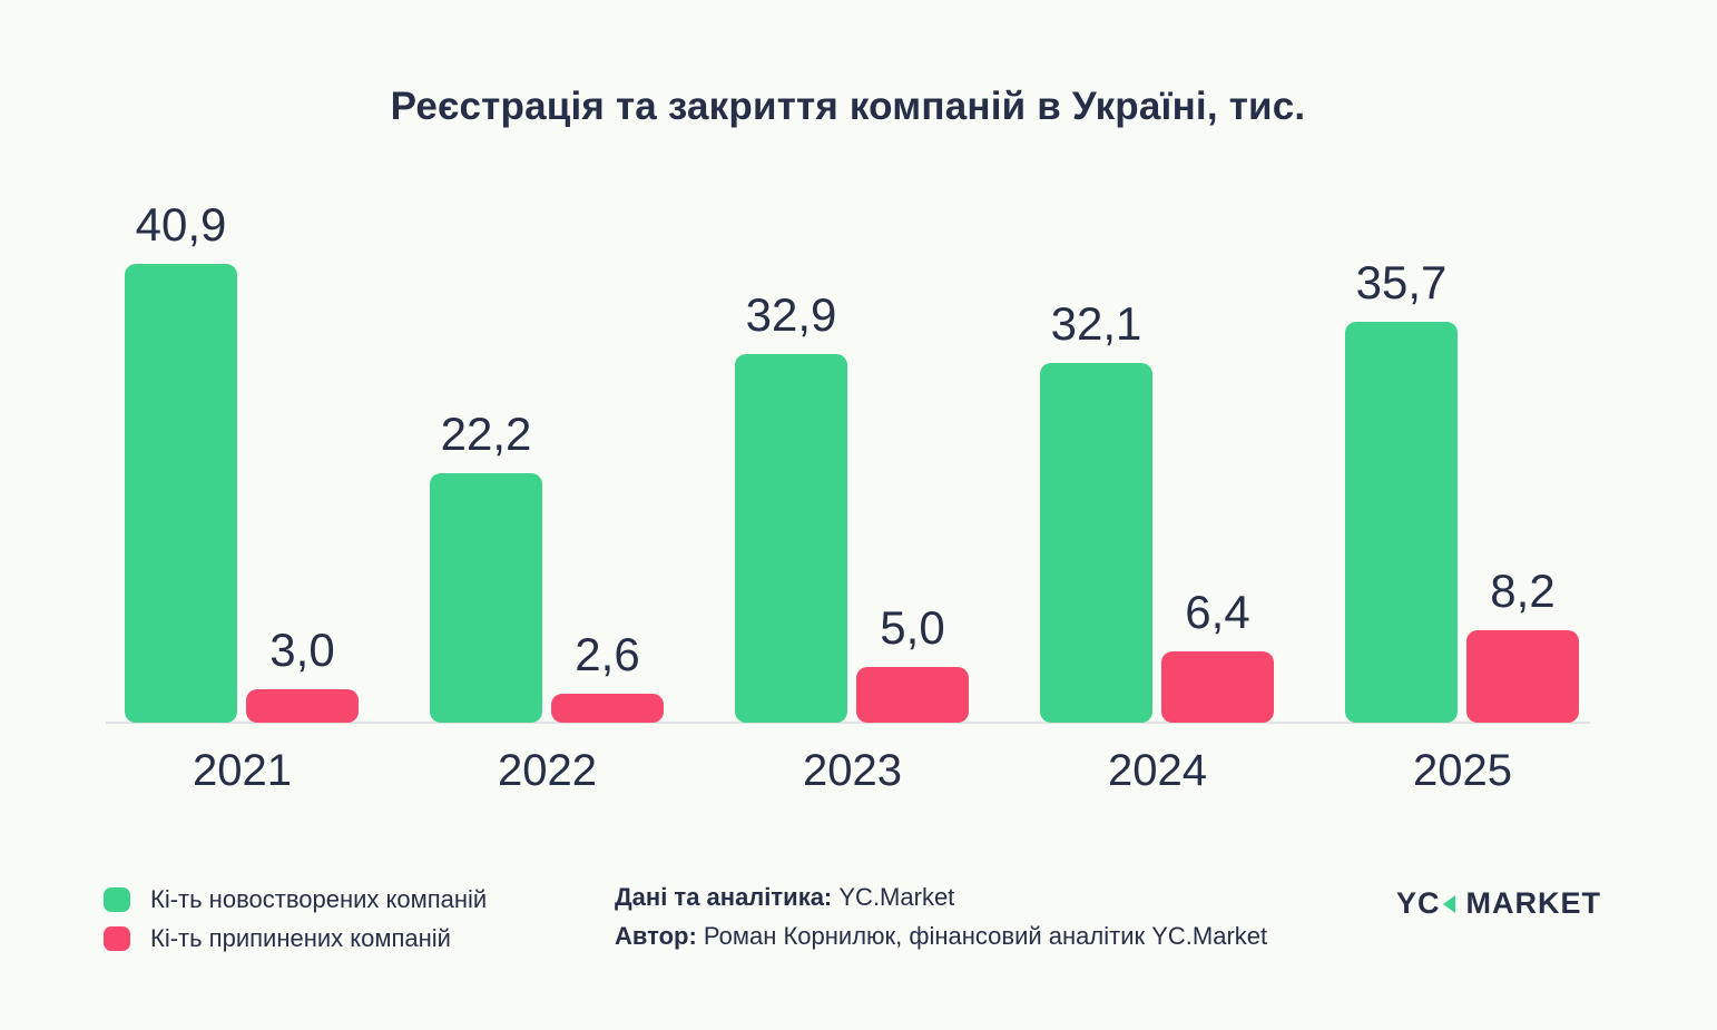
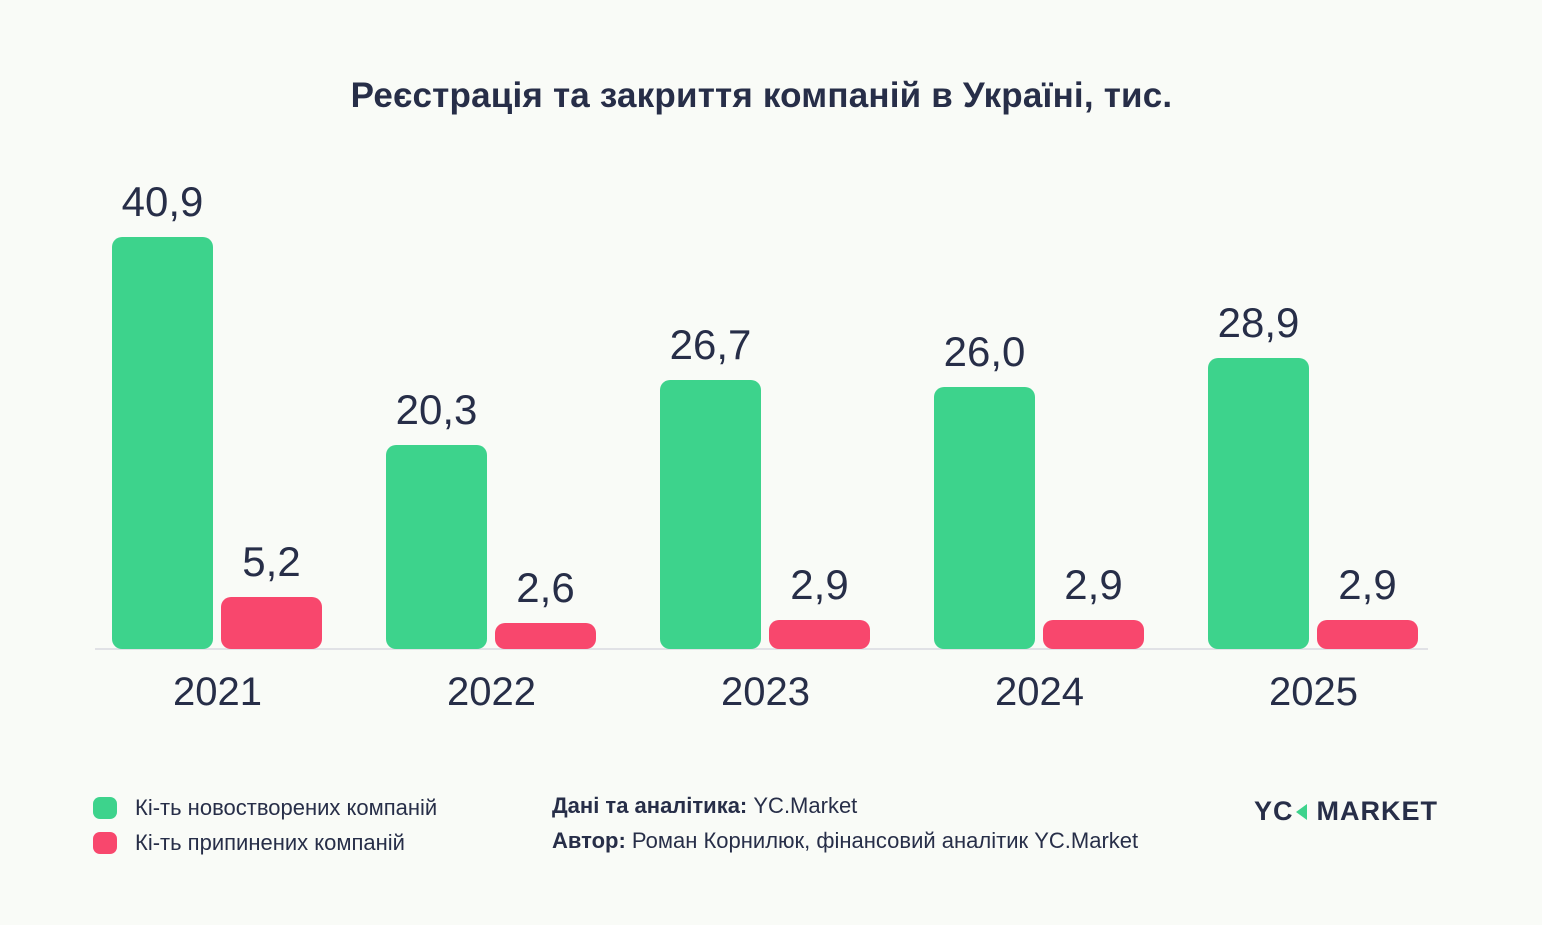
Кі-ть припинених компаній/2021: 3,0 -> 5,2
Кі-ть новостворених компаній/2022: 22,2 -> 20,3
Кі-ть новостворених компаній/2023: 32,9 -> 26,7
Кі-ть припинених компаній/2023: 5,0 -> 2,9
Кі-ть новостворених компаній/2024: 32,1 -> 26,0
Кі-ть припинених компаній/2024: 6,4 -> 2,9
Кі-ть новостворених компаній/2025: 35,7 -> 28,9
Кі-ть припинених компаній/2025: 8,2 -> 2,9
